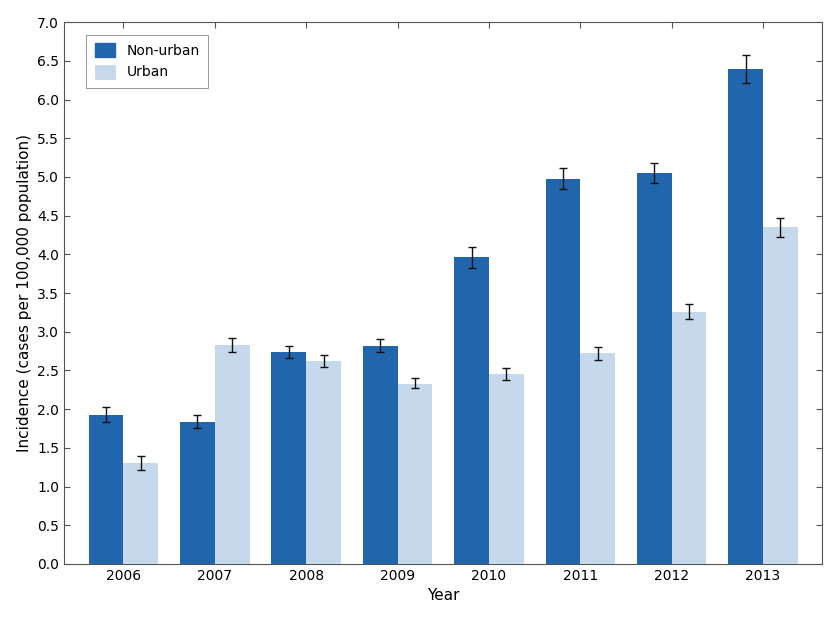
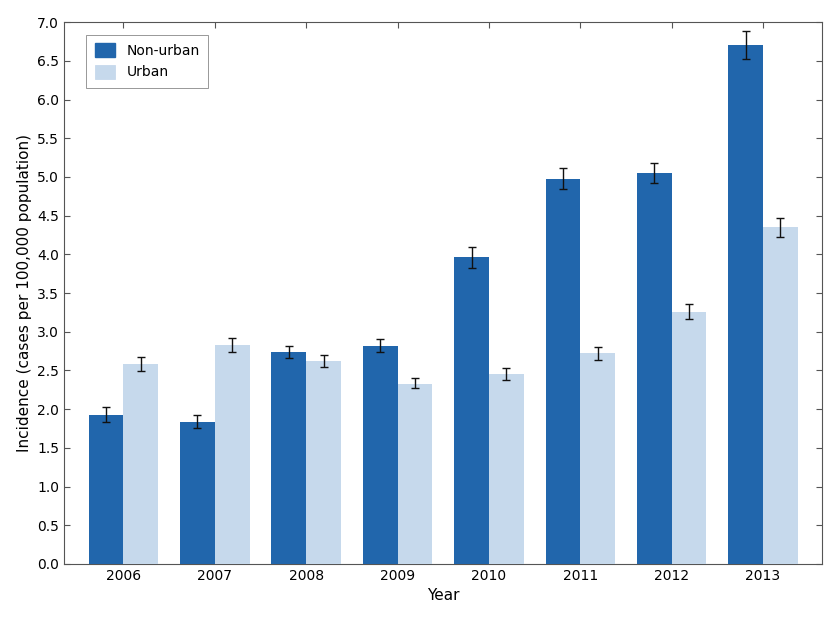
Urban/2006: 1.30 -> 2.58
Non-urban/2013: 6.40 -> 6.70
